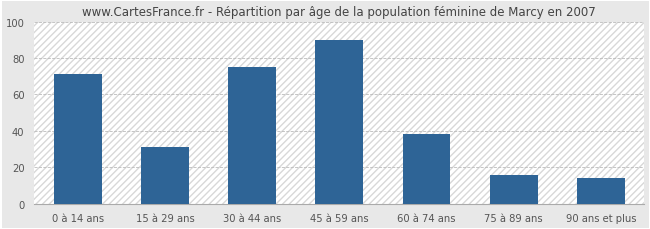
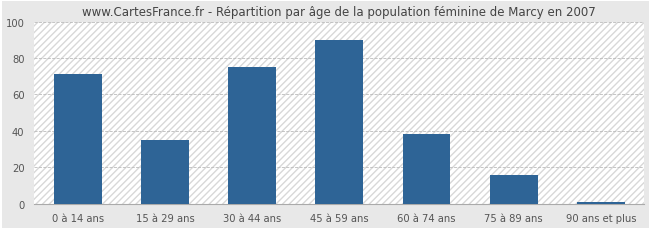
15 à 29 ans: 31 -> 35
90 ans et plus: 14 -> 1
